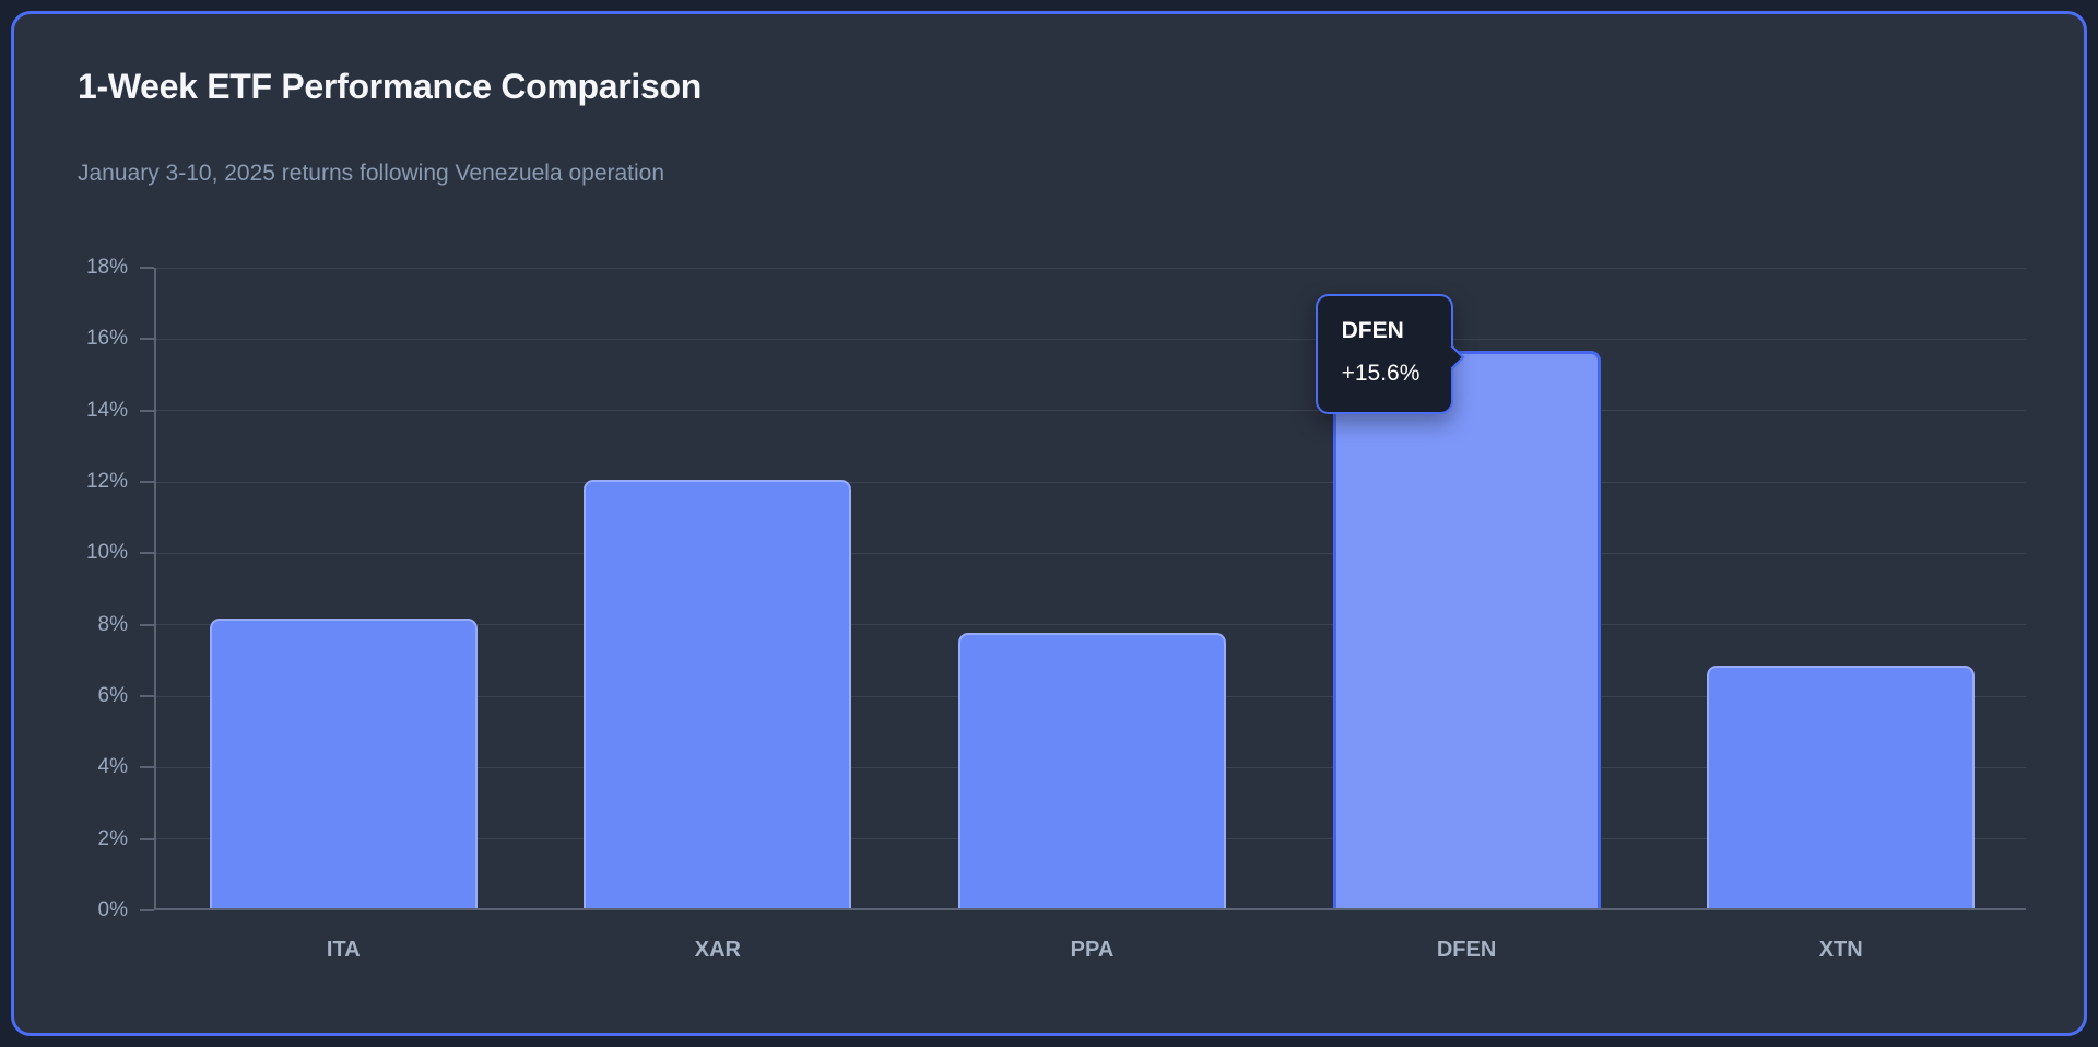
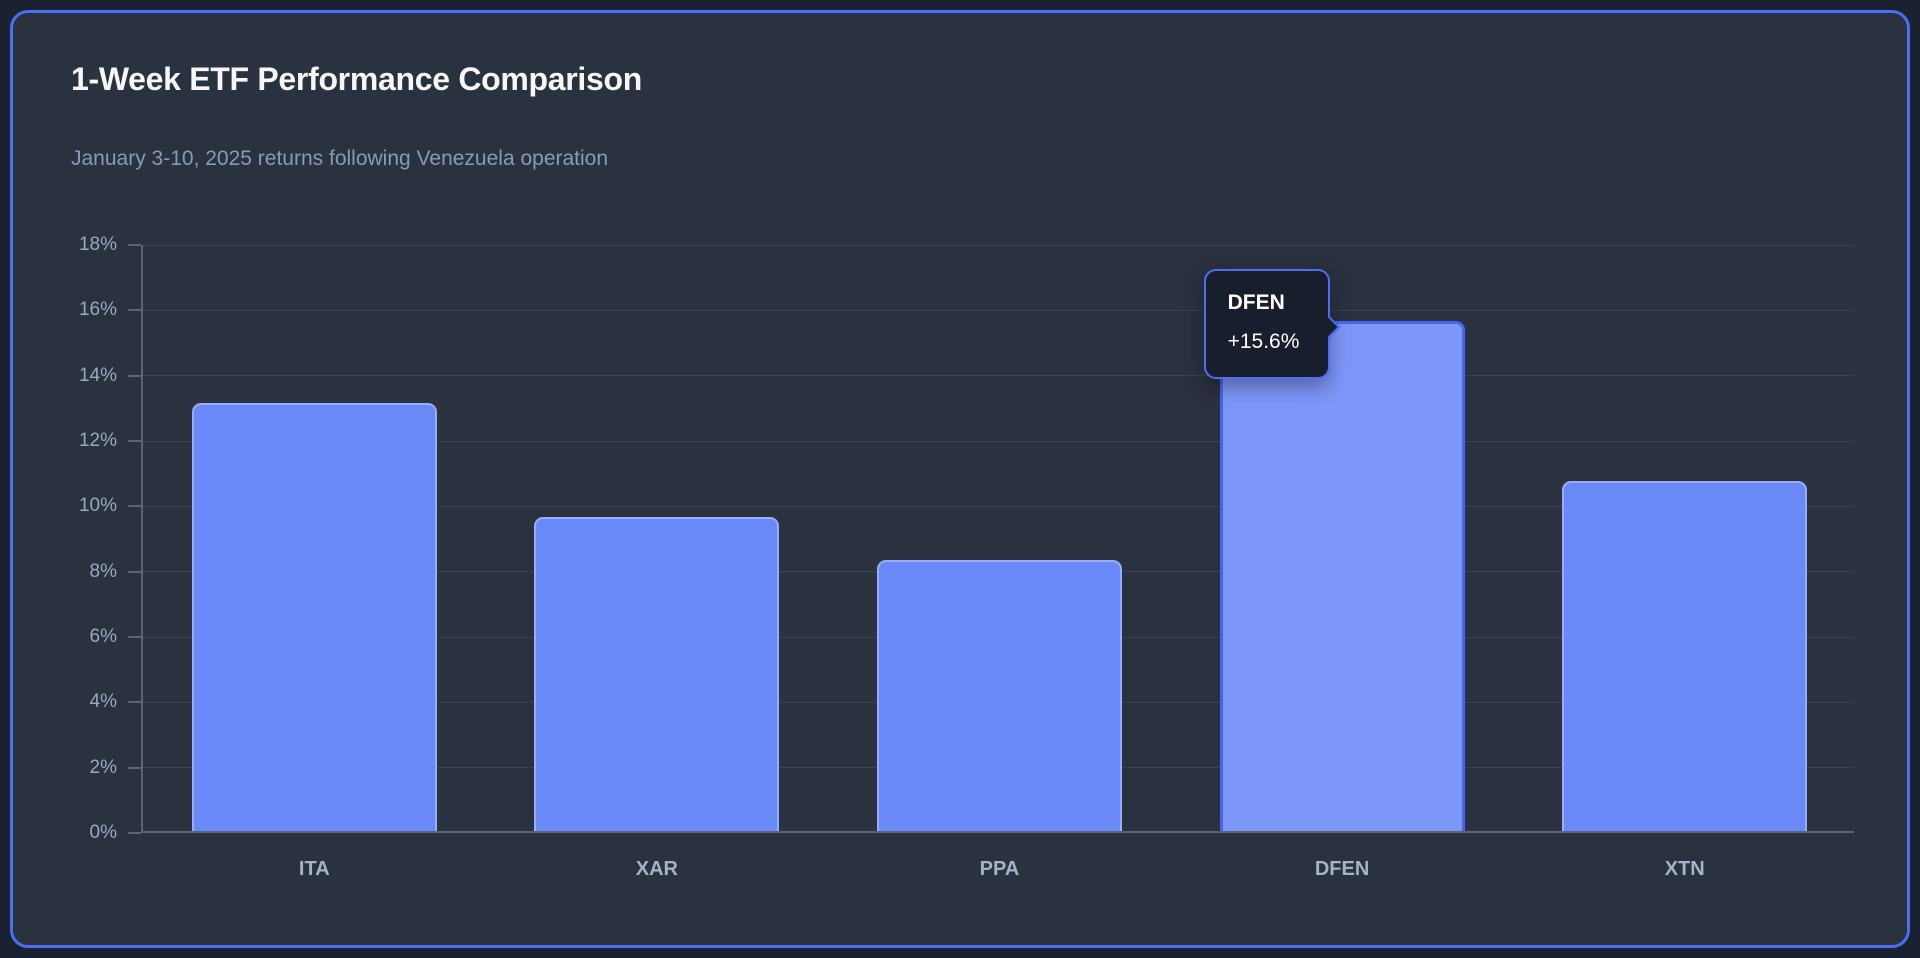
ITA: 8.1% -> 13.1%
XAR: 12.0% -> 9.6%
PPA: 7.7% -> 8.3%
XTN: 6.8% -> 10.7%
